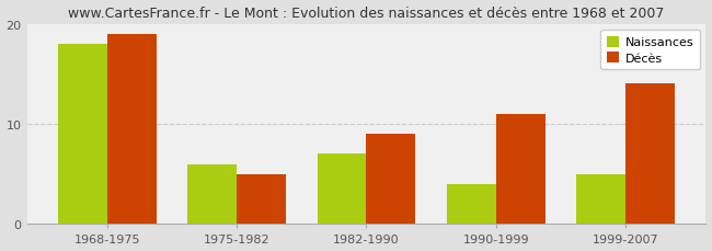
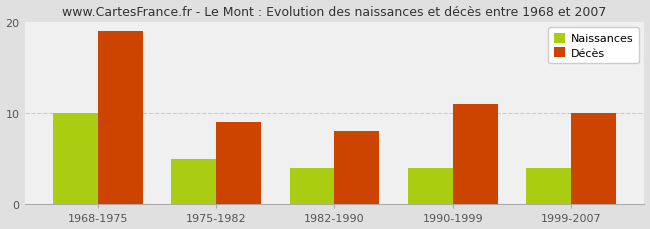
Naissances/1968-1975: 18 -> 10
Naissances/1975-1982: 6 -> 5
Décès/1975-1982: 5 -> 9
Naissances/1982-1990: 7 -> 4
Décès/1982-1990: 9 -> 8
Naissances/1999-2007: 5 -> 4
Décès/1999-2007: 14 -> 10
